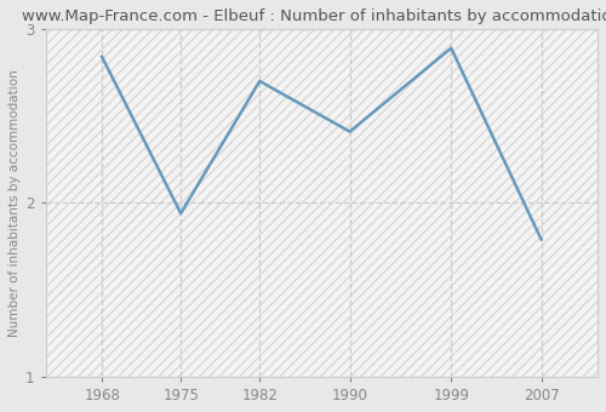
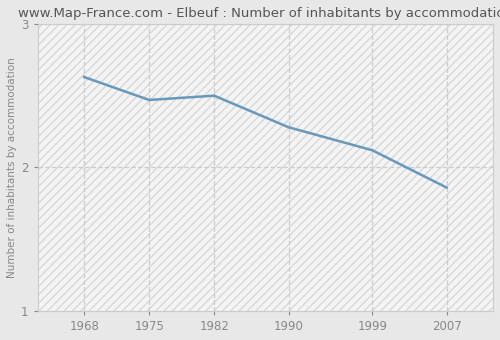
1968: 2.84 -> 2.63
1975: 1.94 -> 2.47
1982: 2.70 -> 2.50
1990: 2.41 -> 2.28
1999: 2.89 -> 2.12
2007: 1.79 -> 1.86
